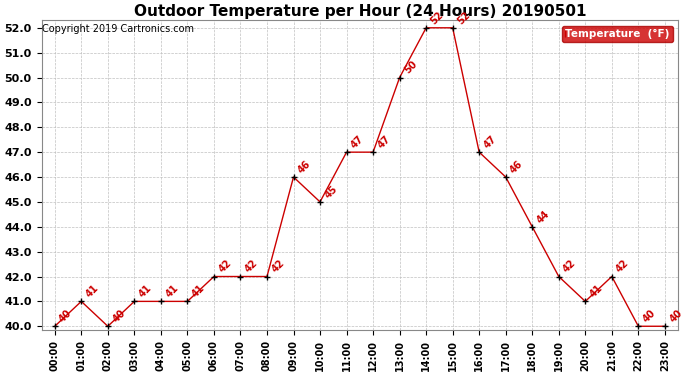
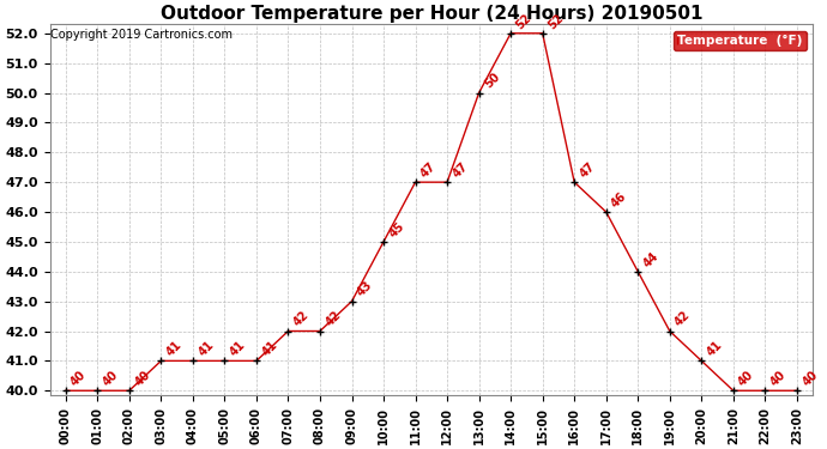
01:00: 41 -> 40
06:00: 42 -> 41
09:00: 46 -> 43
21:00: 42 -> 40
